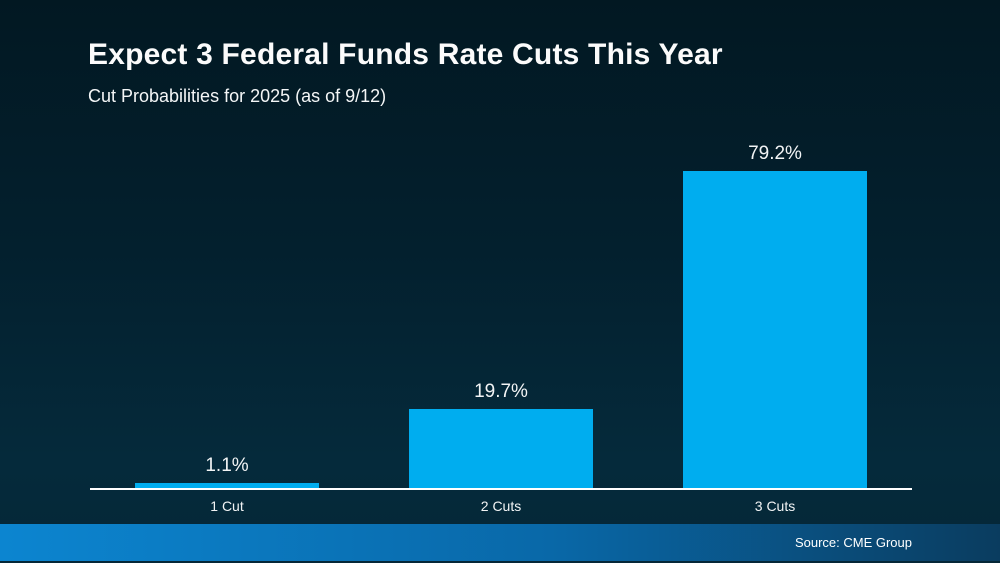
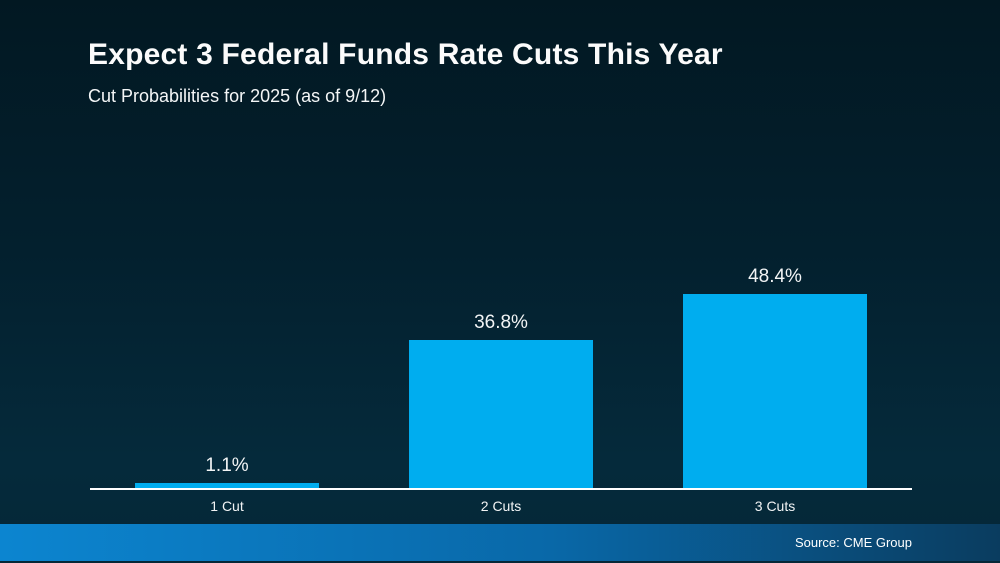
2 Cuts: 19.7% -> 36.8%
3 Cuts: 79.2% -> 48.4%
